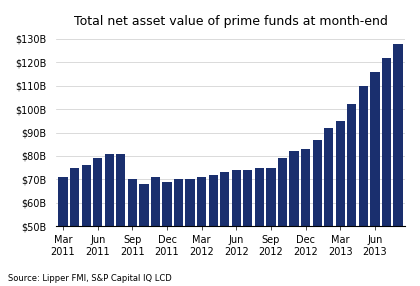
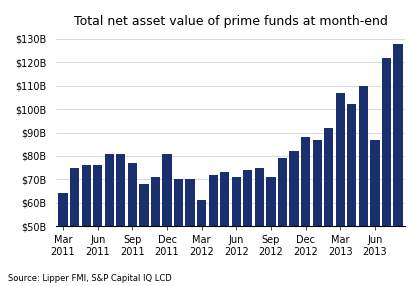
Mar 2011: $71B -> $64B
Jun 2011: $79B -> $76B
Sep 2011: $70B -> $77B
Dec 2011: $69B -> $81B
Mar 2012: $71B -> $61B
Jun 2012: $74B -> $71B
Sep 2012: $75B -> $71B
Dec 2012: $83B -> $88B
Mar 2013: $95B -> $107B
Jun 2013: $116B -> $87B
